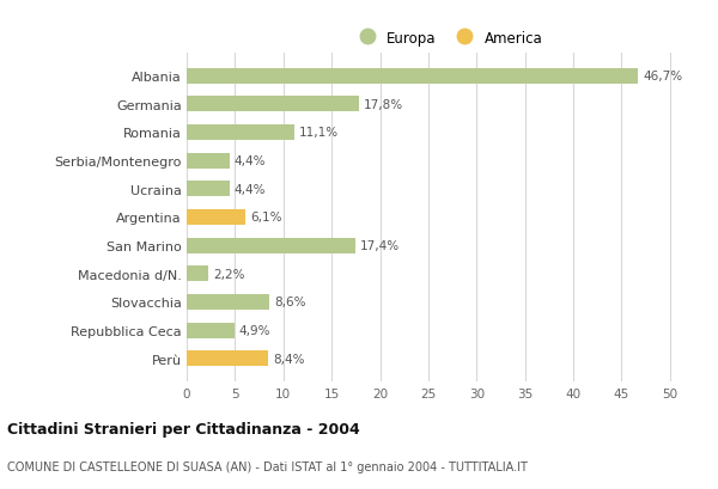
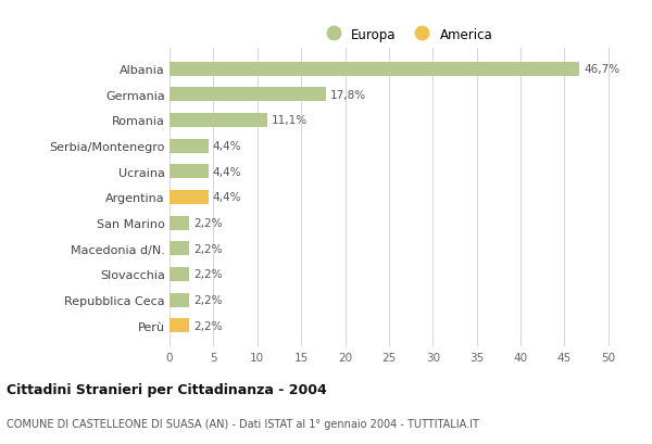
Argentina: 6,1% -> 4,4%
San Marino: 17,4% -> 2,2%
Slovacchia: 8,6% -> 2,2%
Repubblica Ceca: 4,9% -> 2,2%
Perù: 8,4% -> 2,2%
